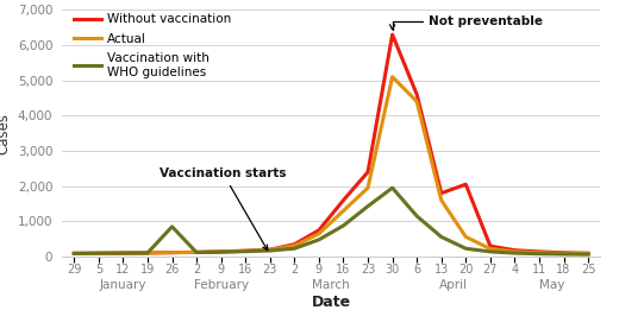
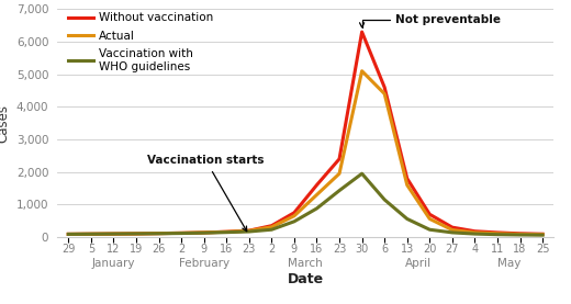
Vaccination with WHO guidelines/26: 850 -> 110
Without vaccination/20: 2,050 -> 700
